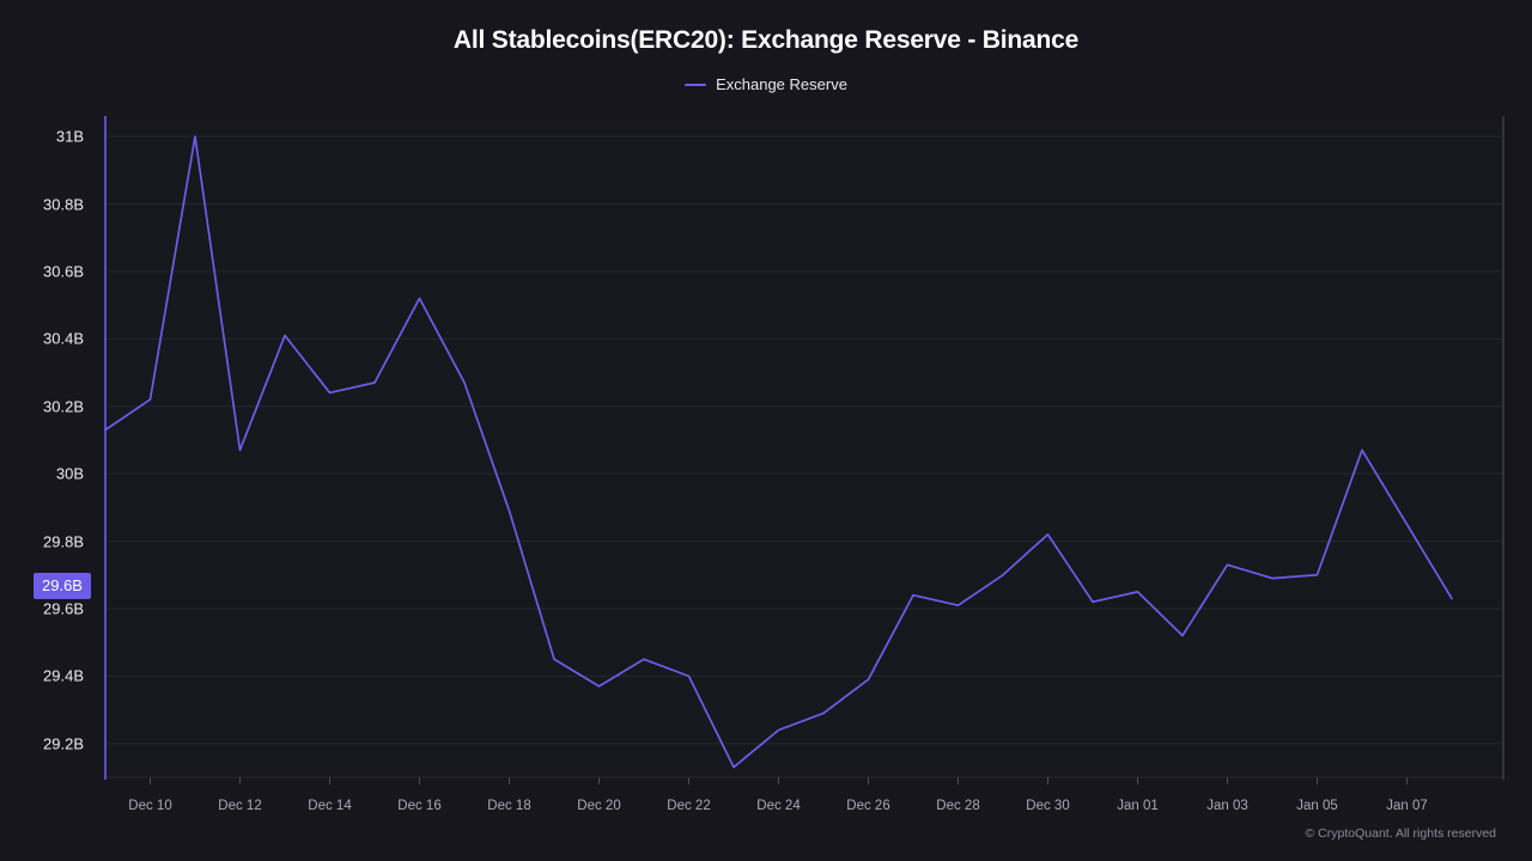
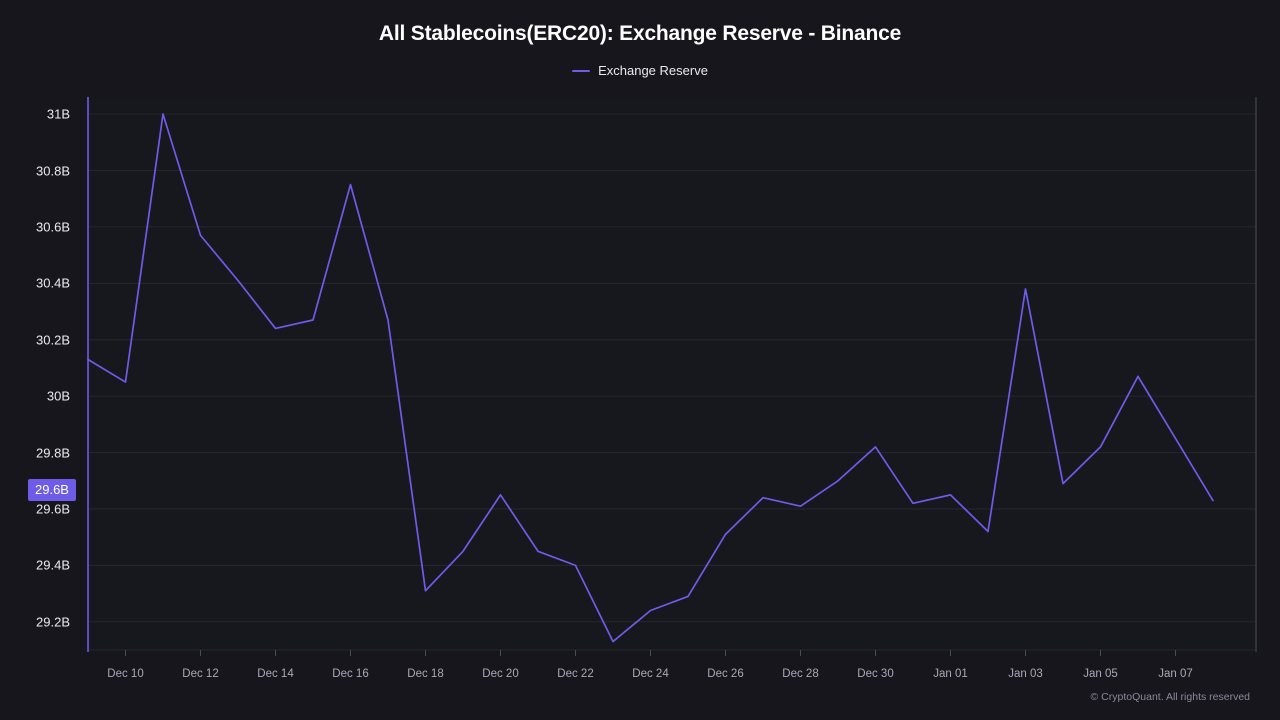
Dec 10: 30.22B -> 30.05B
Dec 12: 30.07B -> 30.57B
Dec 16: 30.52B -> 30.75B
Dec 18: 29.89B -> 29.31B
Dec 20: 29.37B -> 29.65B
Dec 26: 29.39B -> 29.51B
Jan 03: 29.73B -> 30.38B
Jan 05: 29.70B -> 29.82B
